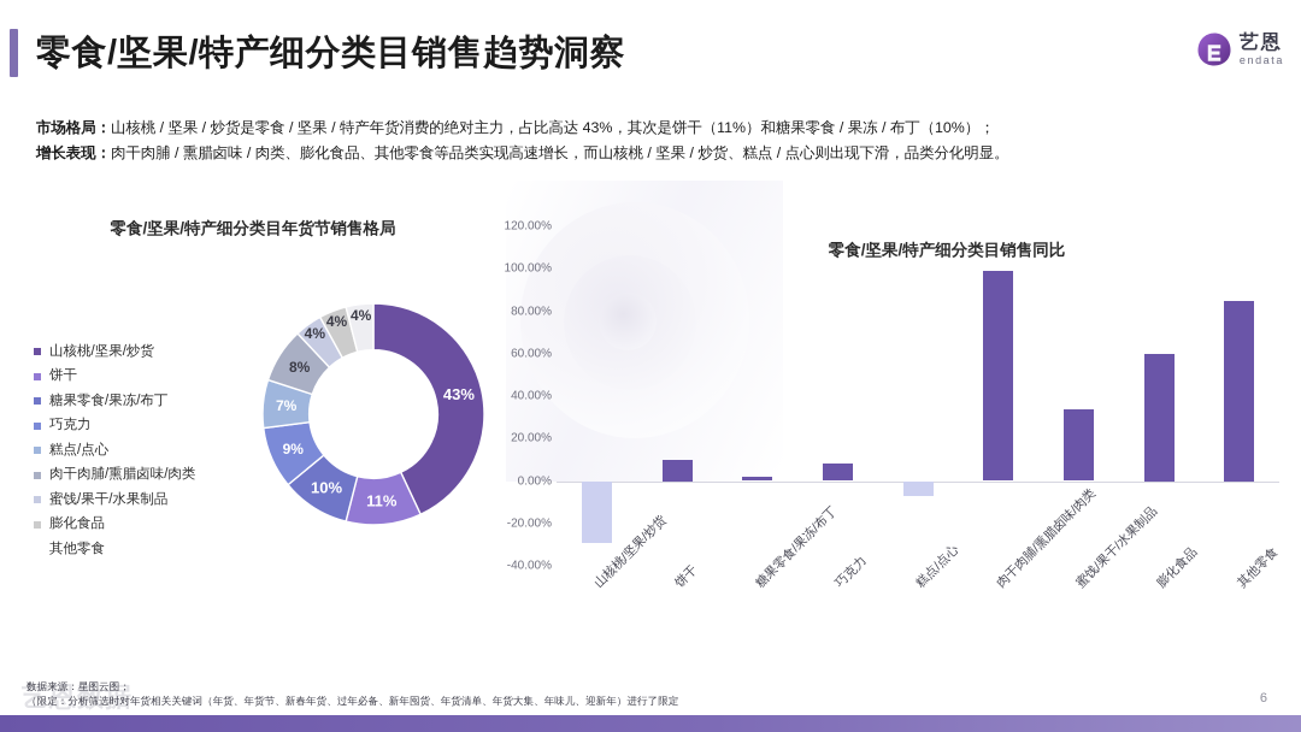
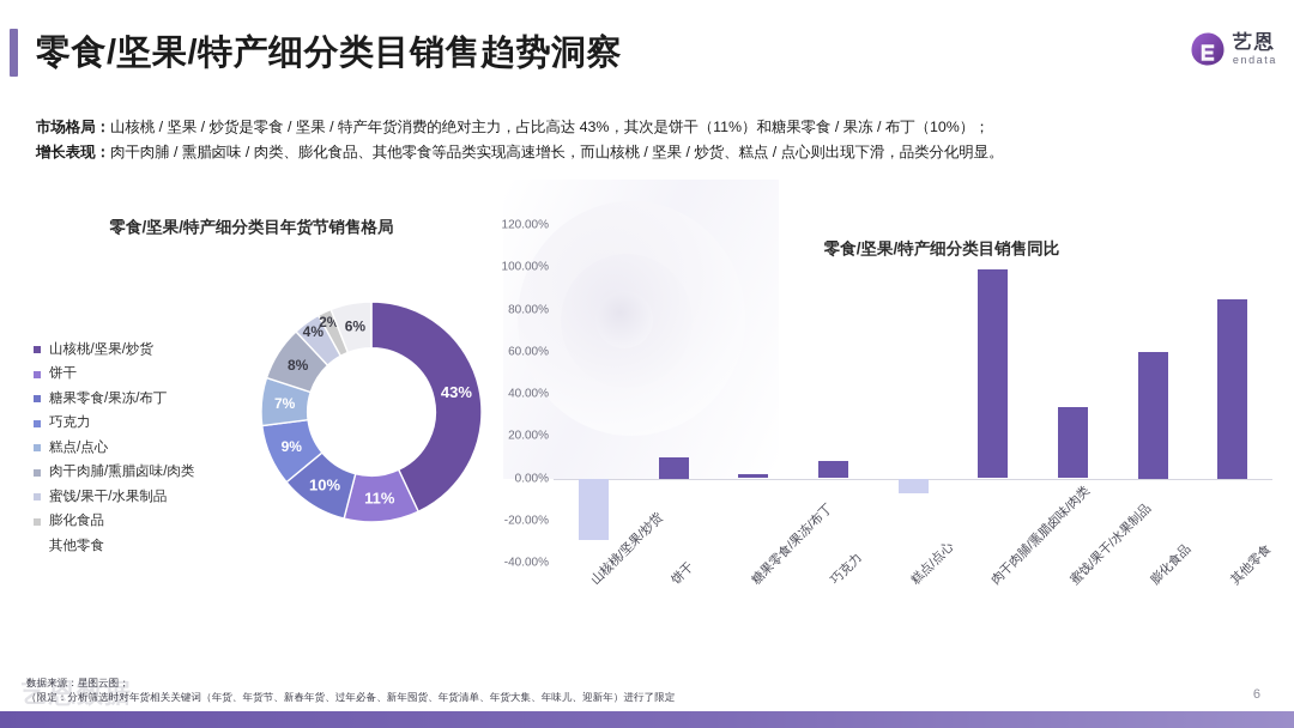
零食/坚果/特产细分类目年货节销售格局/膨化食品: 4% -> 2%
零食/坚果/特产细分类目年货节销售格局/其他零食: 4% -> 6%
